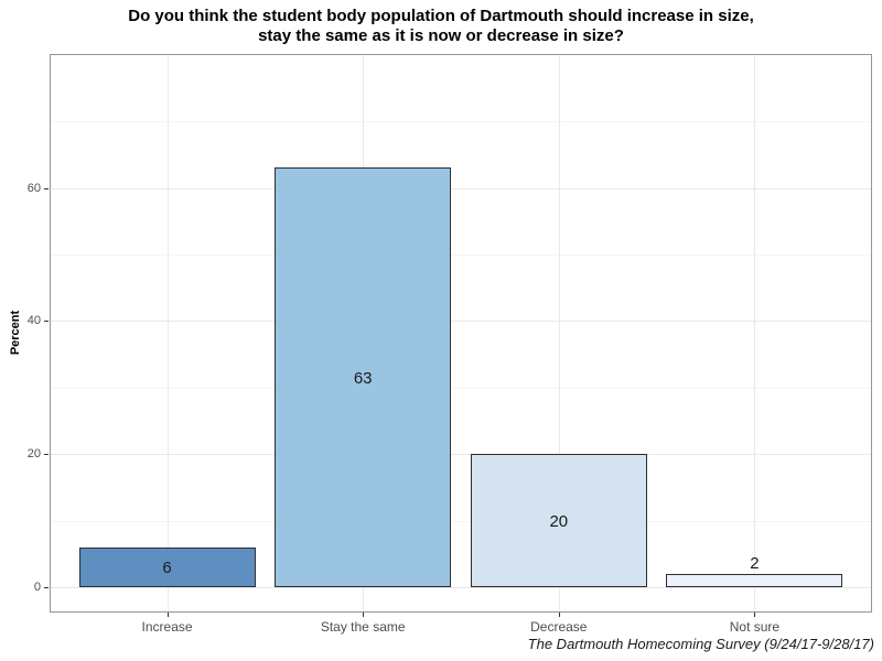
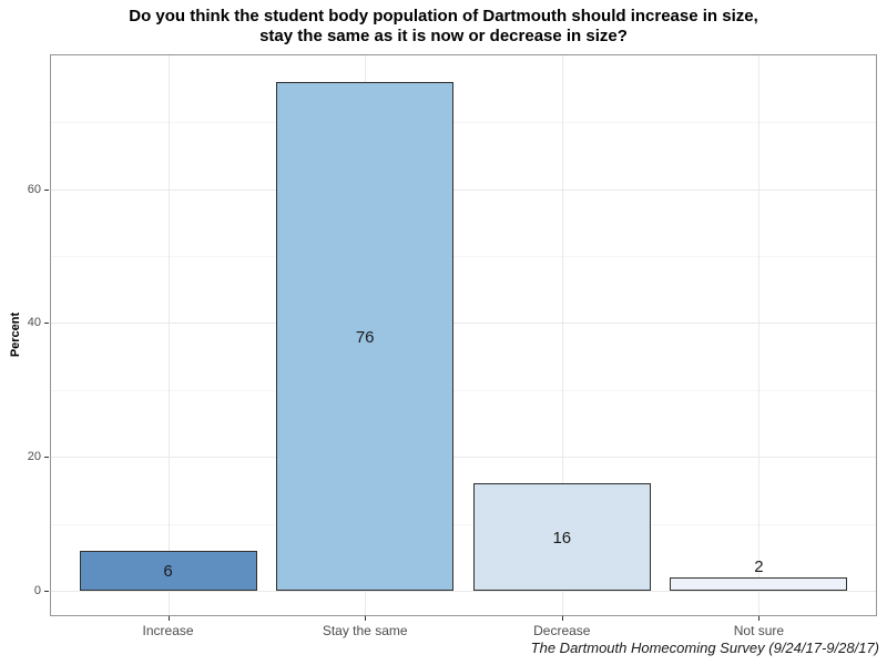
Stay the same: 63 -> 76
Decrease: 20 -> 16
